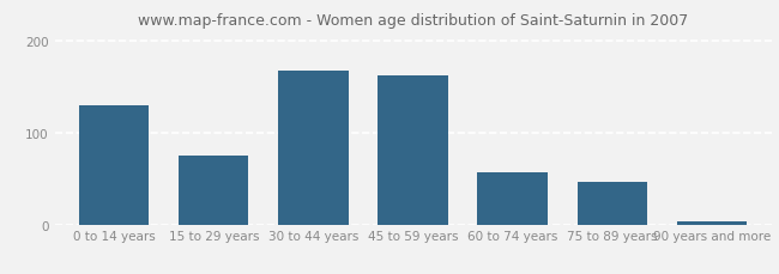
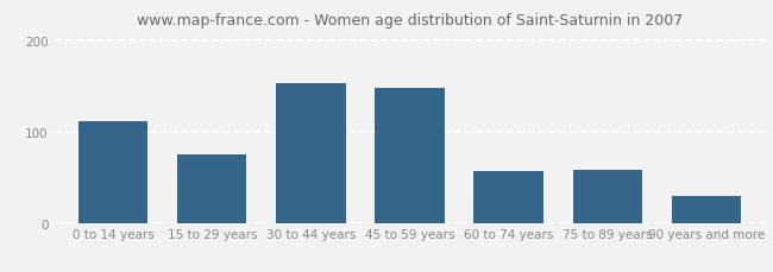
0 to 14 years: 130 -> 112
30 to 44 years: 168 -> 154
45 to 59 years: 162 -> 148
75 to 89 years: 46 -> 58
90 years and more: 3 -> 30
